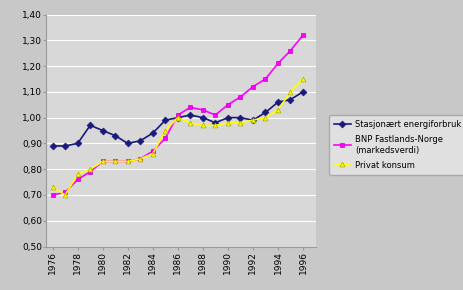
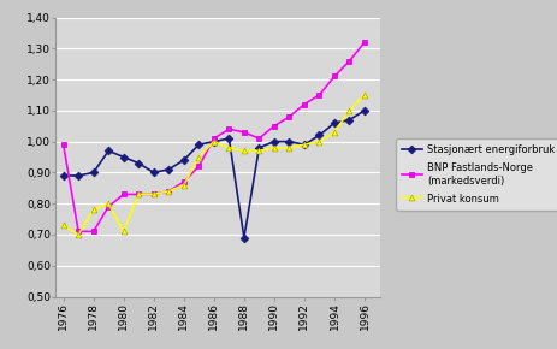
BNP Fastlands-Norge (markedsverdi)/1976: 0,70 -> 0,99
BNP Fastlands-Norge (markedsverdi)/1978: 0,76 -> 0,71
Privat konsum/1980: 0,83 -> 0,71
Stasjonært energiforbruk/1988: 1,00 -> 0,69
